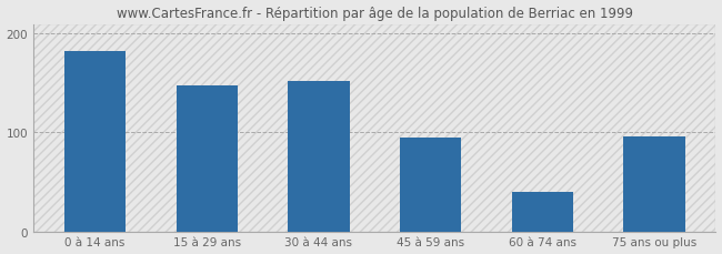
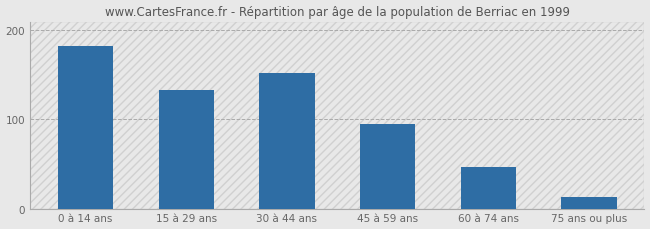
15 à 29 ans: 148 -> 133
60 à 74 ans: 40 -> 47
75 ans ou plus: 96 -> 13
